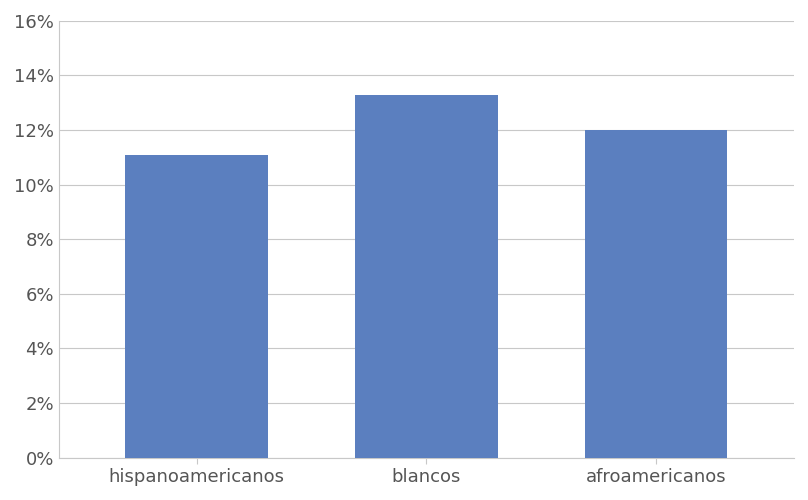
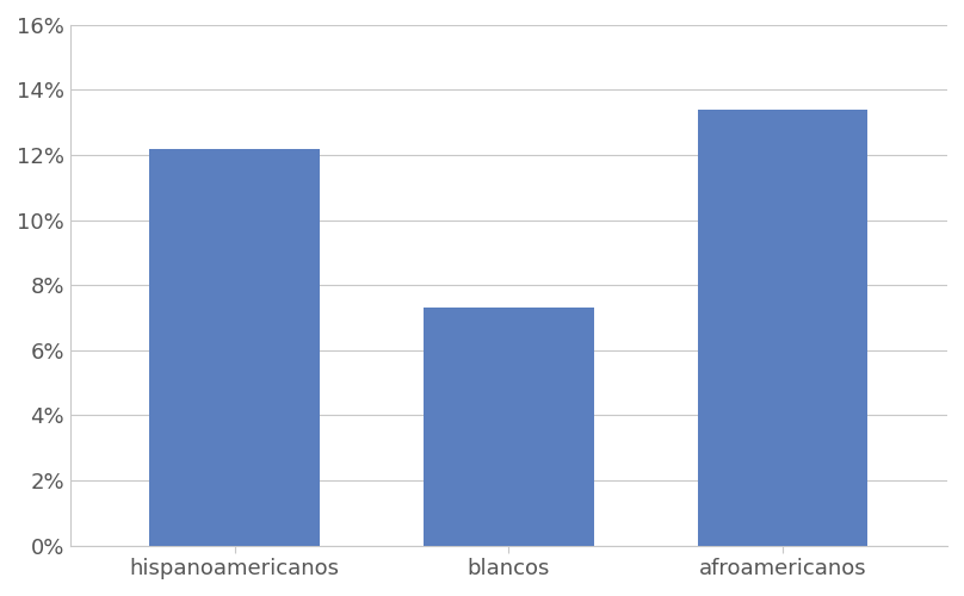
hispanoamericanos: 11.1% -> 12.2%
blancos: 13.3% -> 7.3%
afroamericanos: 12.0% -> 13.4%
